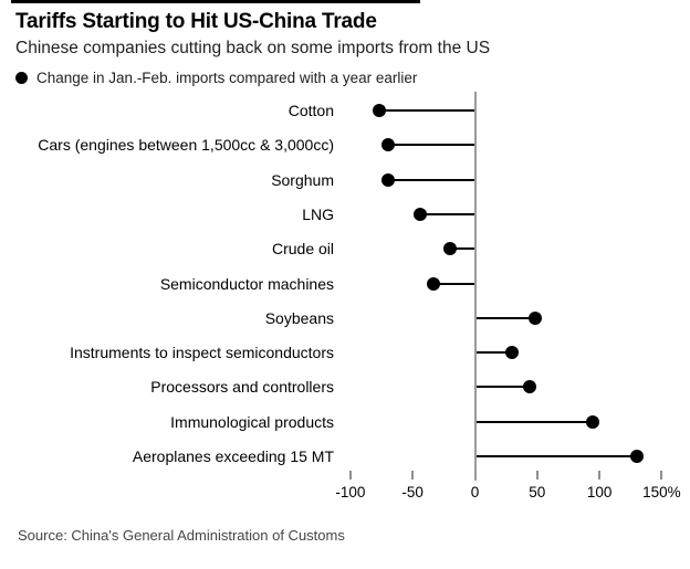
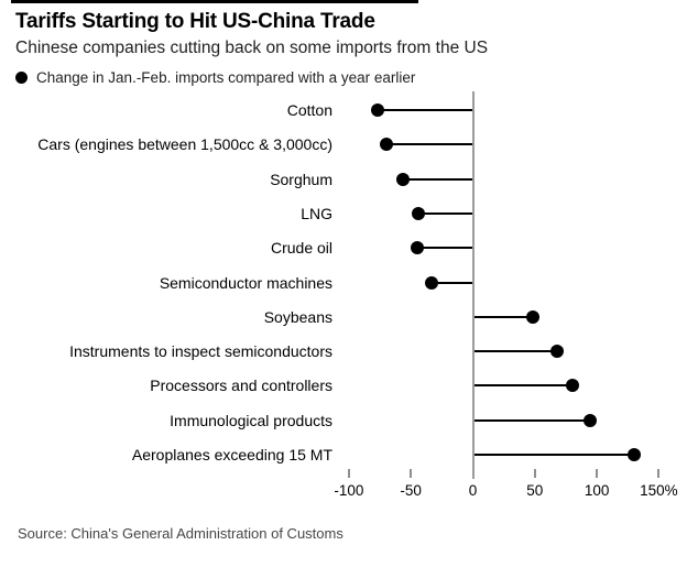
Sorghum: -70% -> -56%
Crude oil: -20% -> -45%
Instruments to inspect semiconductors: 30% -> 68%
Processors and controllers: 44% -> 80%
